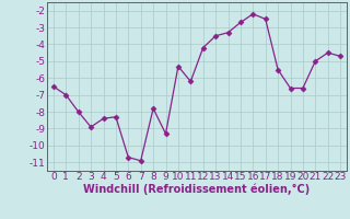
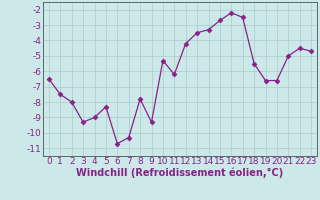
1: -7.0 -> -7.5
3: -8.9 -> -9.3
4: -8.4 -> -9.0
7: -10.9 -> -10.3
